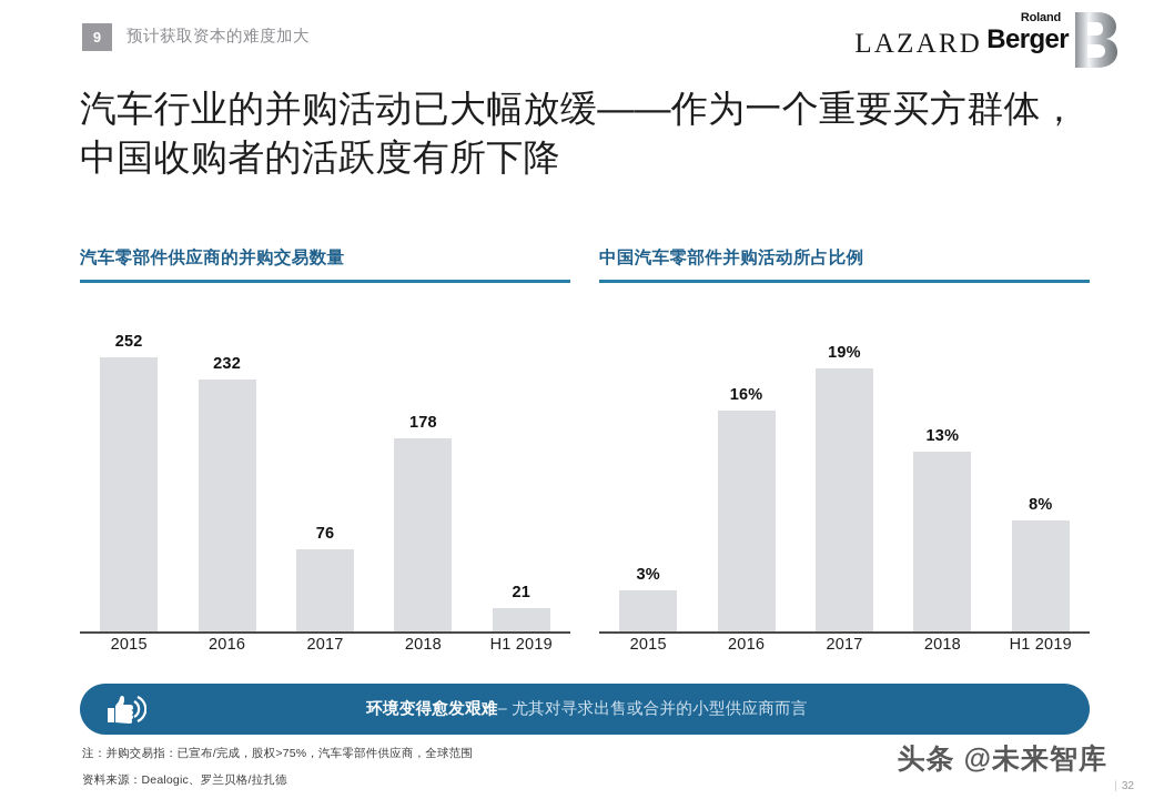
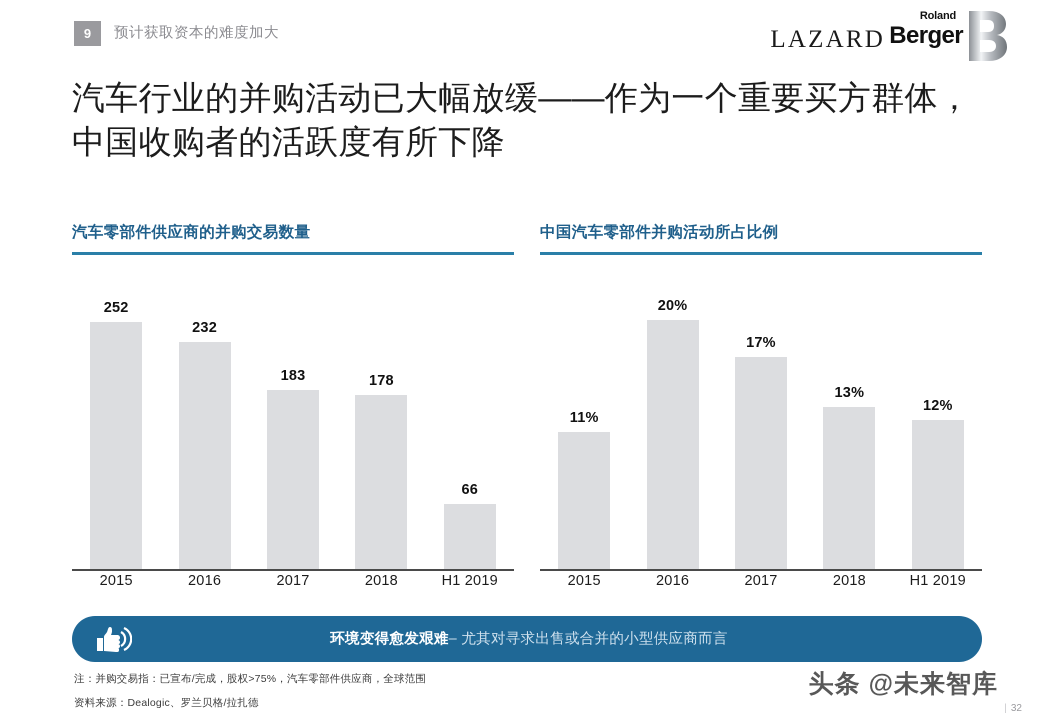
汽车零部件供应商的并购交易数量/2017: 76 -> 183
汽车零部件供应商的并购交易数量/H1 2019: 21 -> 66
中国汽车零部件并购活动所占比例/2015: 3% -> 11%
中国汽车零部件并购活动所占比例/2016: 16% -> 20%
中国汽车零部件并购活动所占比例/2017: 19% -> 17%
中国汽车零部件并购活动所占比例/H1 2019: 8% -> 12%
